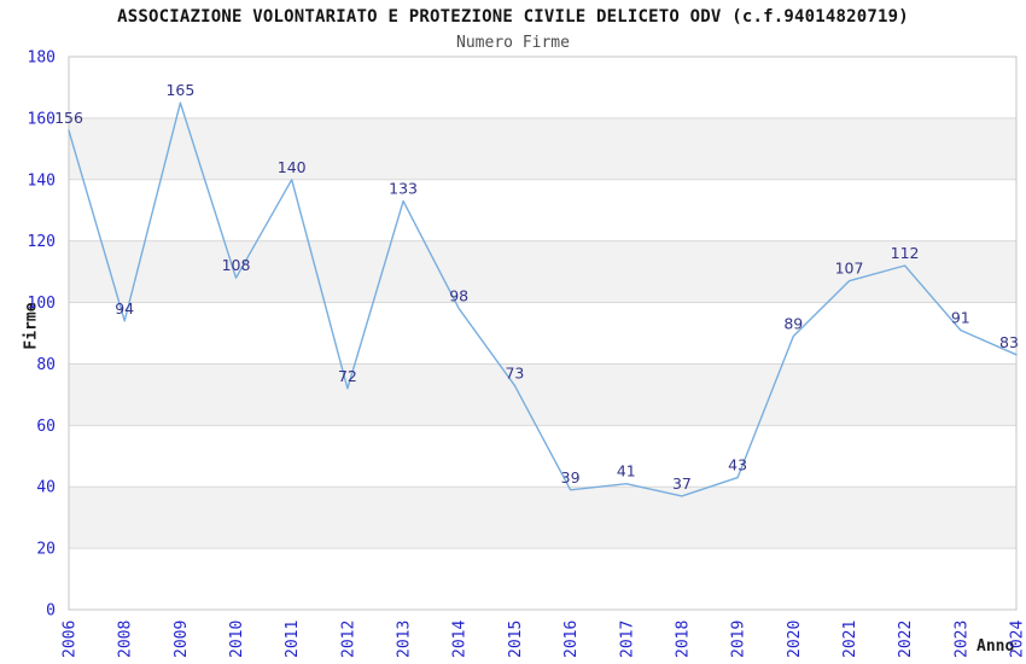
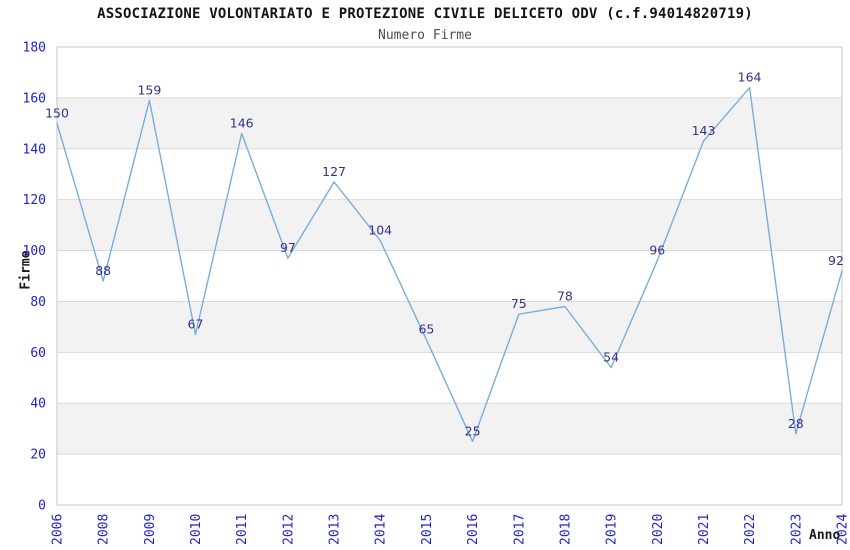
2006: 156 -> 150
2008: 94 -> 88
2009: 165 -> 159
2010: 108 -> 67
2011: 140 -> 146
2012: 72 -> 97
2013: 133 -> 127
2014: 98 -> 104
2015: 73 -> 65
2016: 39 -> 25
2017: 41 -> 75
2018: 37 -> 78
2019: 43 -> 54
2020: 89 -> 96
2021: 107 -> 143
2022: 112 -> 164
2023: 91 -> 28
2024: 83 -> 92
